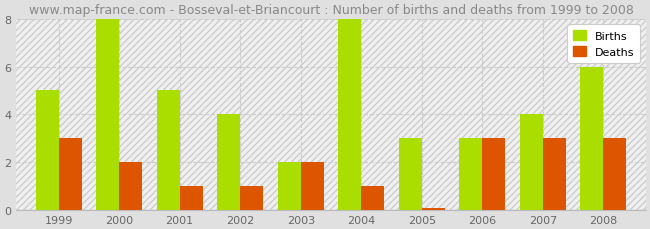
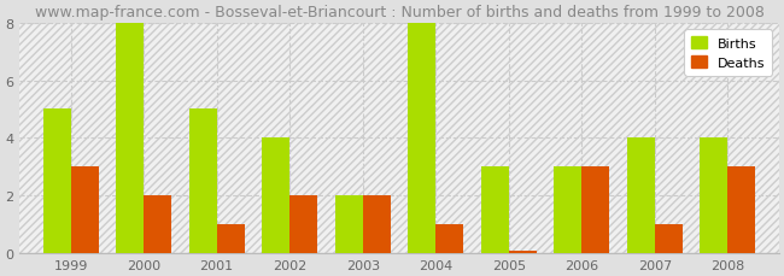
Deaths/2002: 1.0 -> 2.0
Deaths/2007: 3.0 -> 1.0
Births/2008: 6 -> 4
